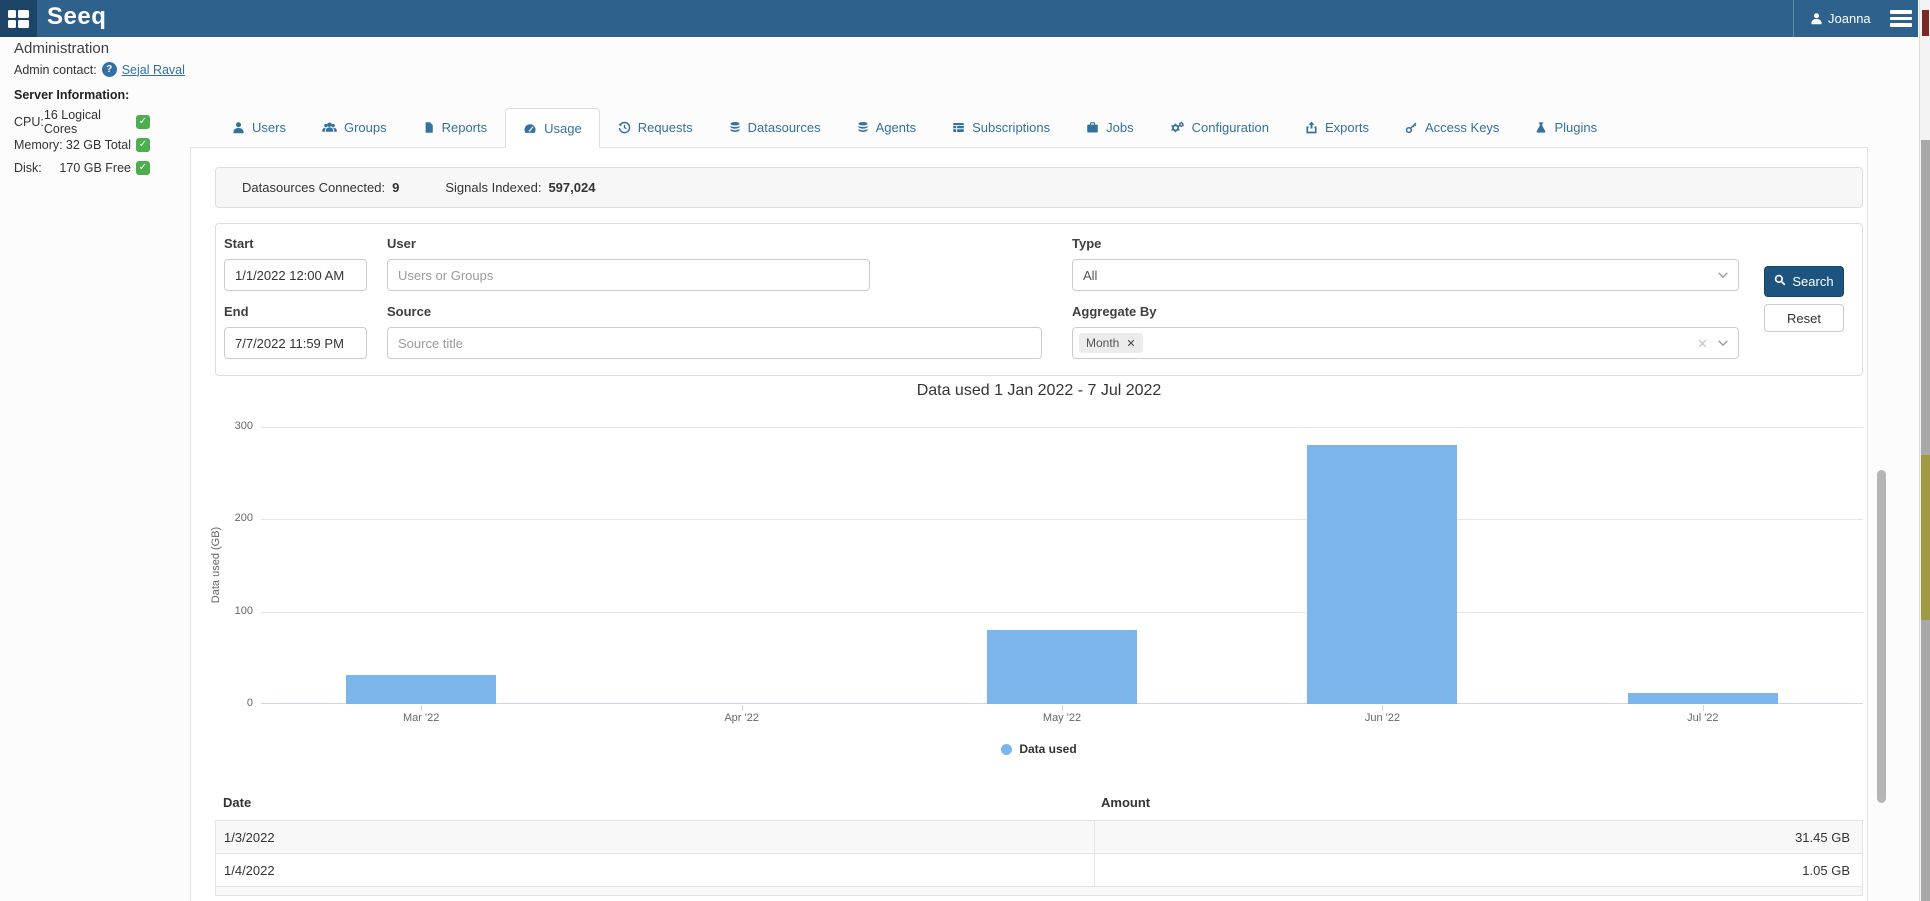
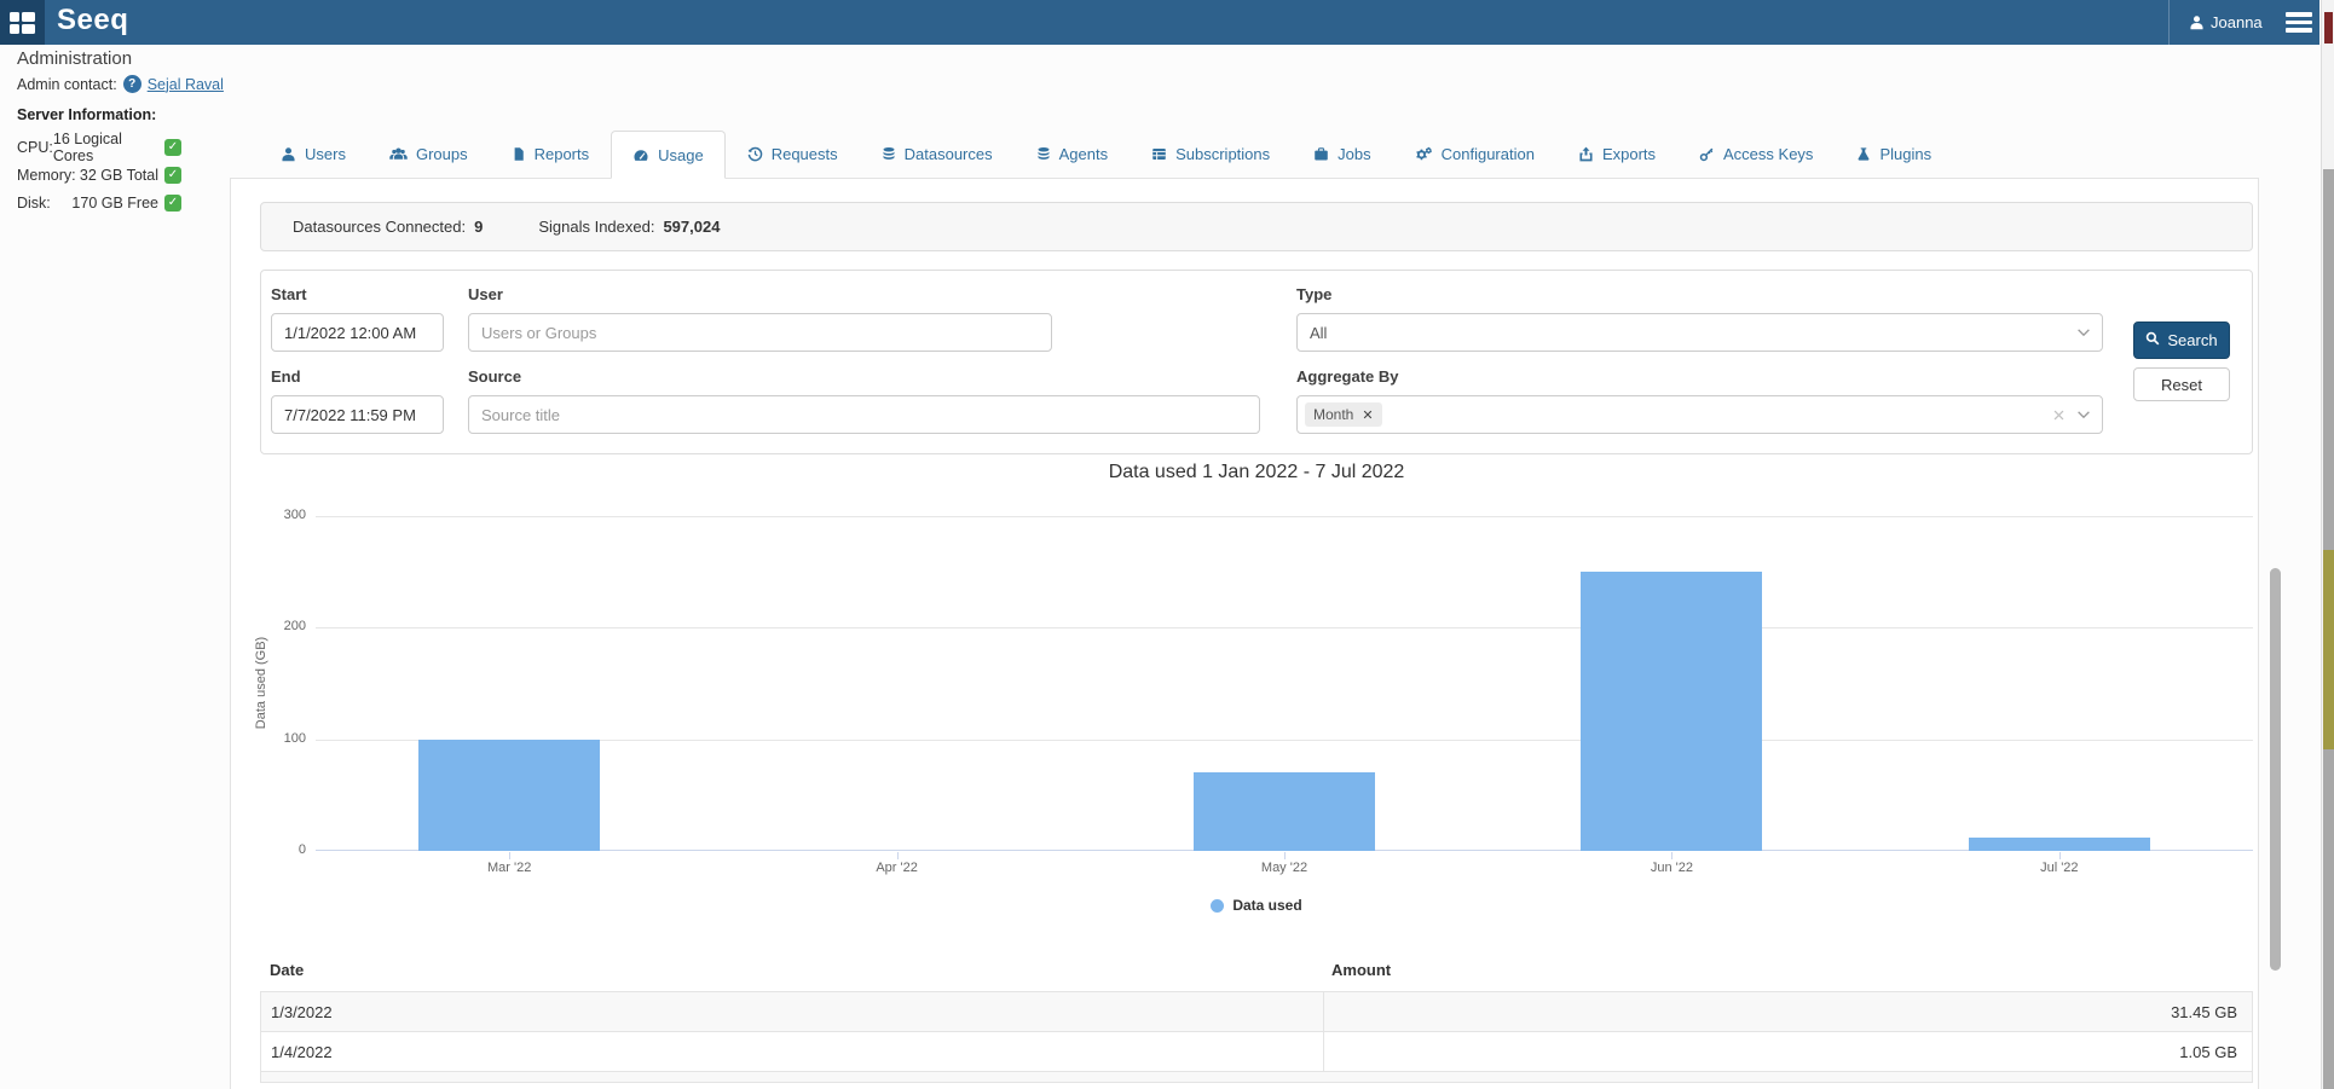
Mar '22: 30 -> 100
May '22: 80 -> 70
Jun '22: 280 -> 250
